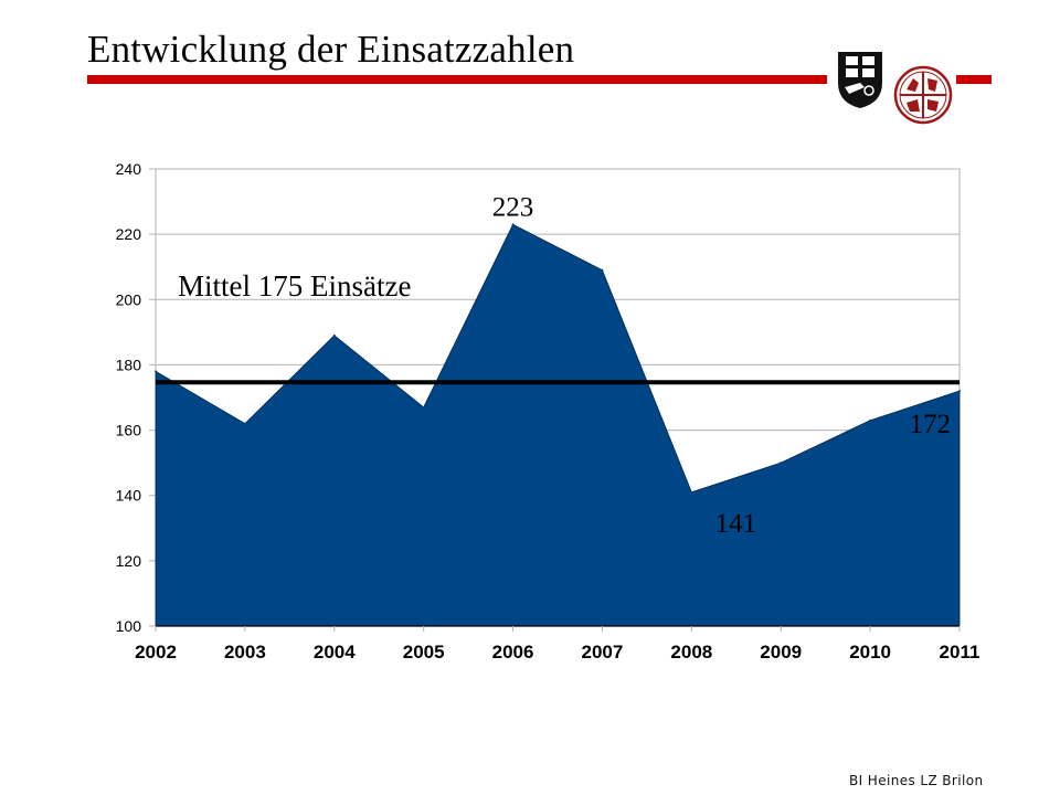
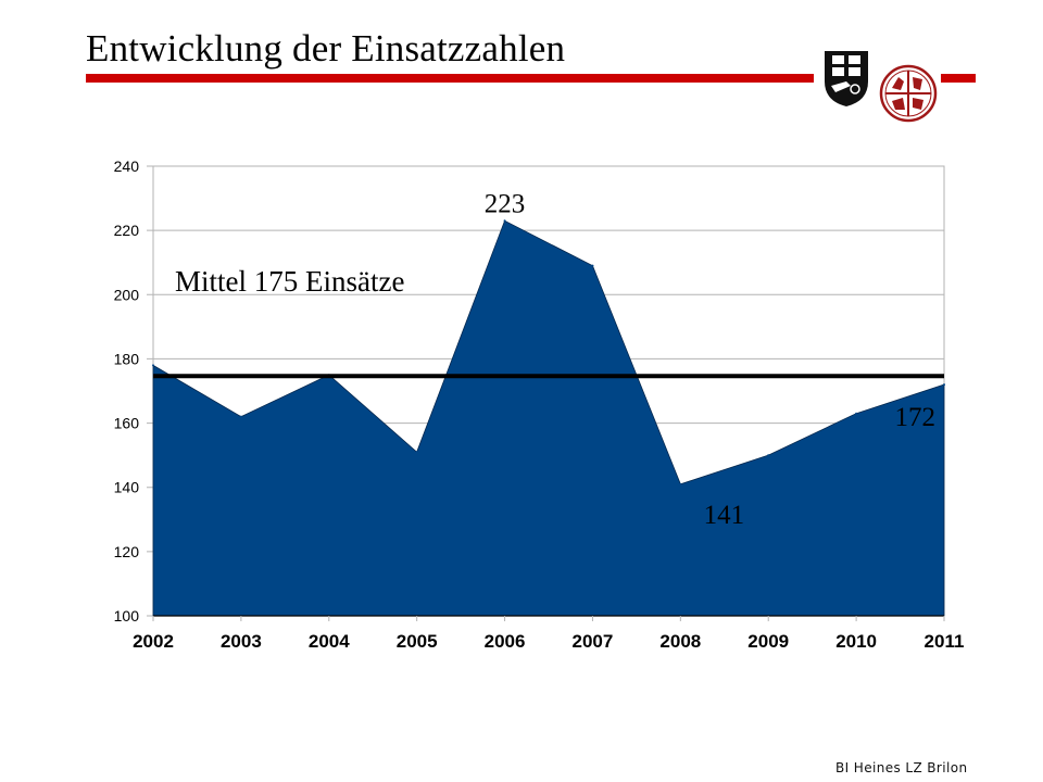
2004: 189 -> 175
2005: 167 -> 151
